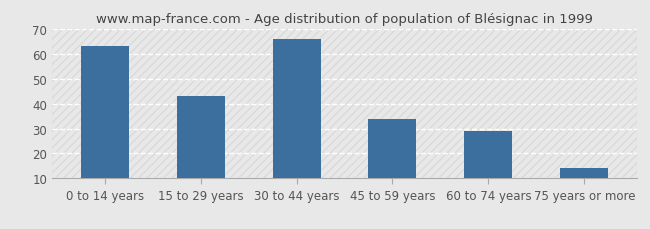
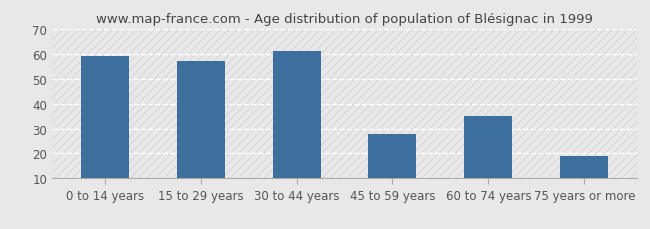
0 to 14 years: 63 -> 59
15 to 29 years: 43 -> 57
30 to 44 years: 66 -> 61
45 to 59 years: 34 -> 28
60 to 74 years: 29 -> 35
75 years or more: 14 -> 19
